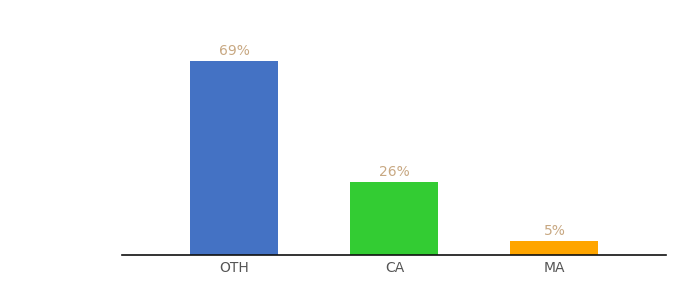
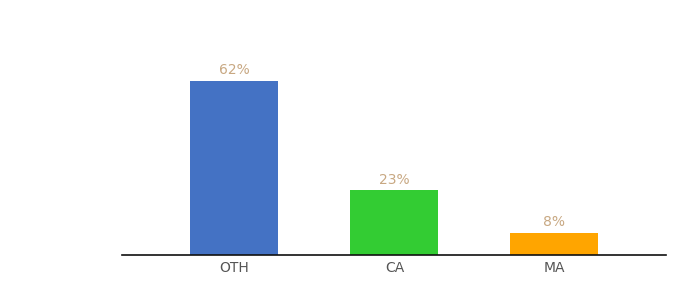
OTH: 69% -> 62%
CA: 26% -> 23%
MA: 5% -> 8%
